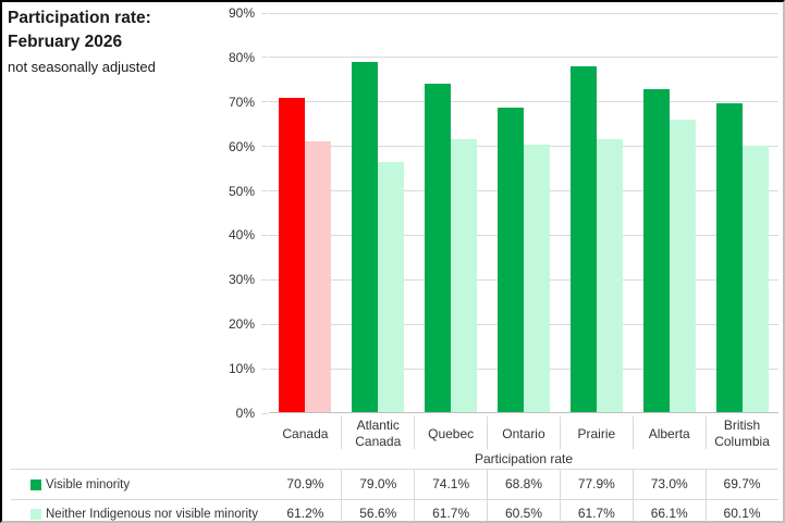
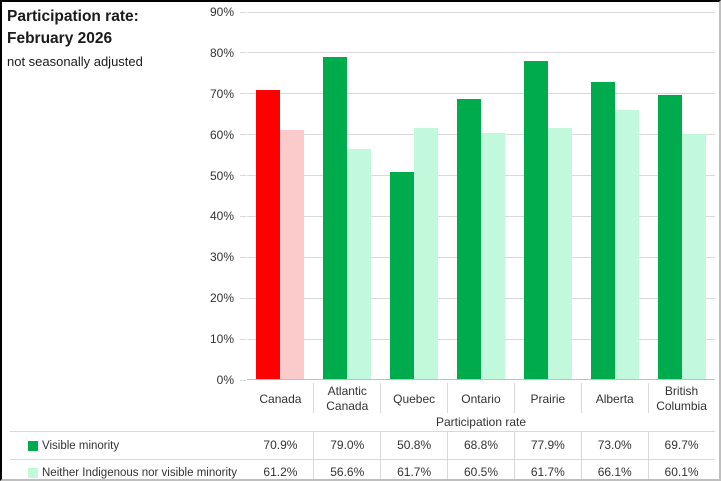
Visible minority/Quebec: 74.1% -> 50.8%
